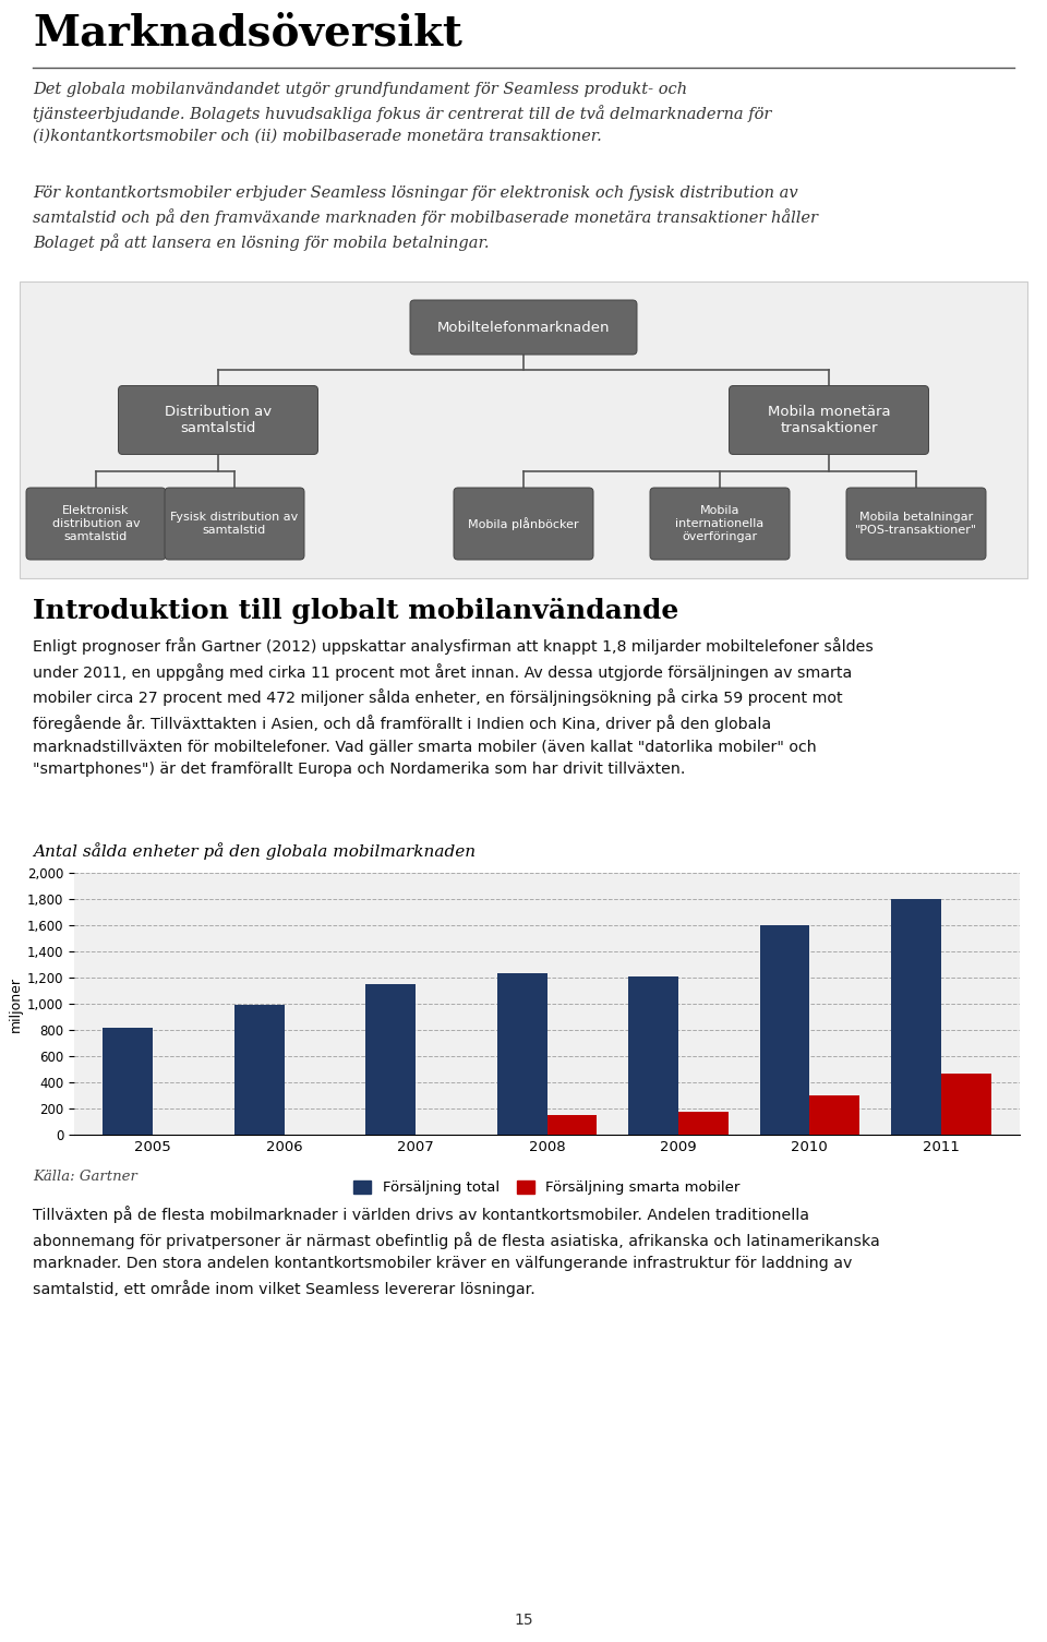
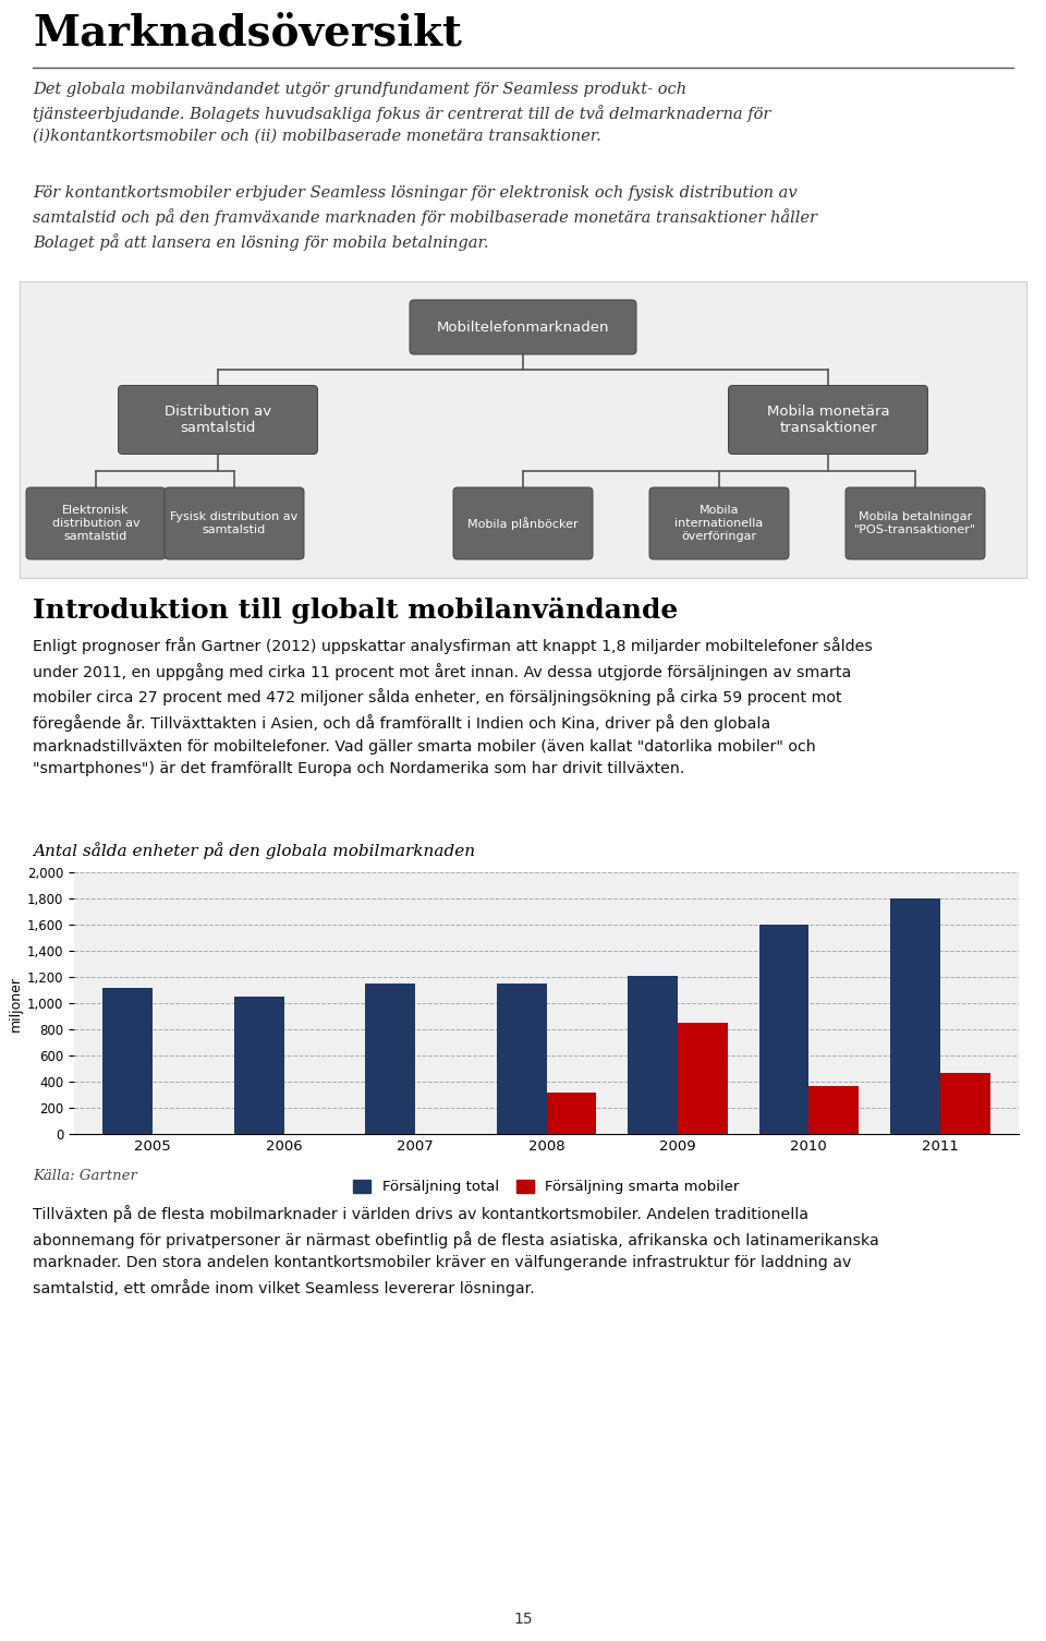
Försäljning total/2005: 820 -> 1,120
Försäljning total/2006: 990 -> 1,050
Försäljning total/2008: 1,230 -> 1,150
Försäljning smarta mobiler/2008: 150 -> 320
Försäljning smarta mobiler/2009: 180 -> 850
Försäljning smarta mobiler/2010: 300 -> 370
